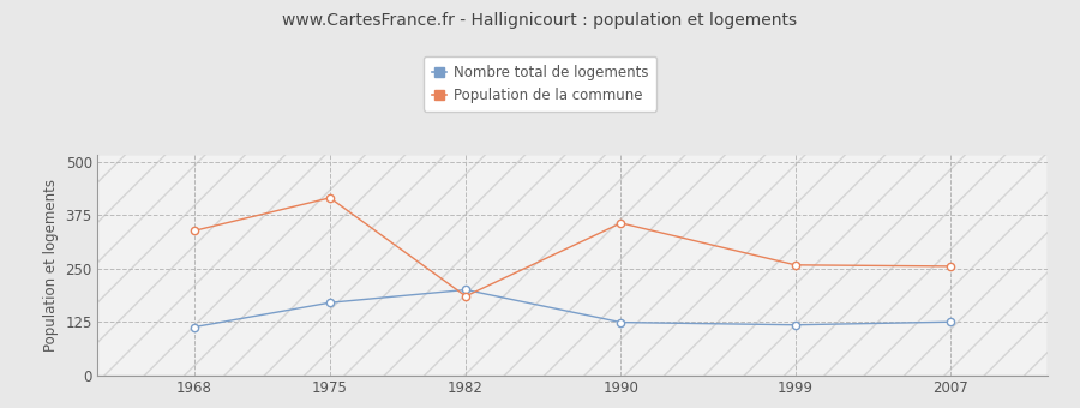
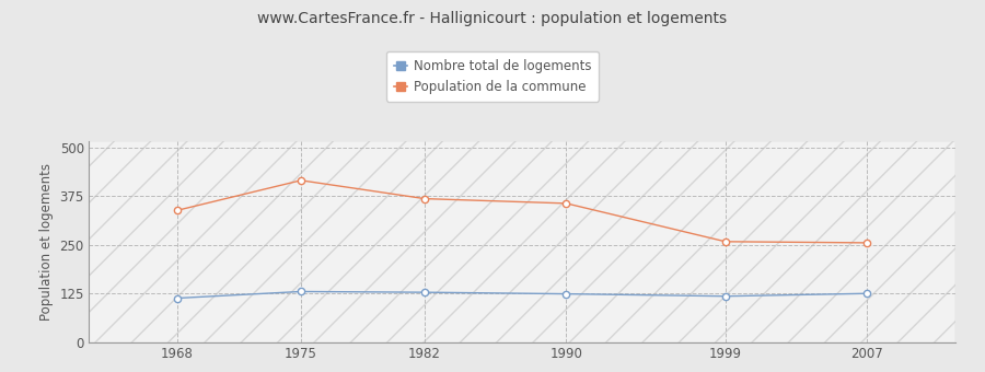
Nombre total de logements/1975: 170 -> 130
Nombre total de logements/1982: 200 -> 128
Population de la commune/1982: 185 -> 368
